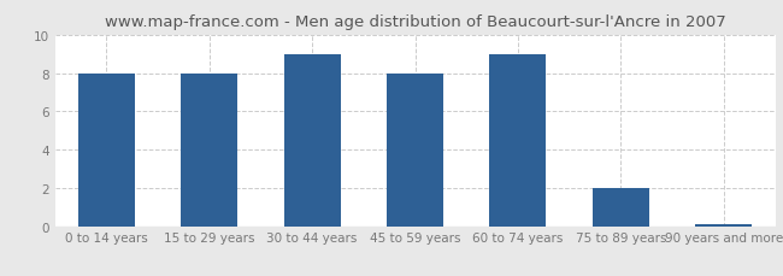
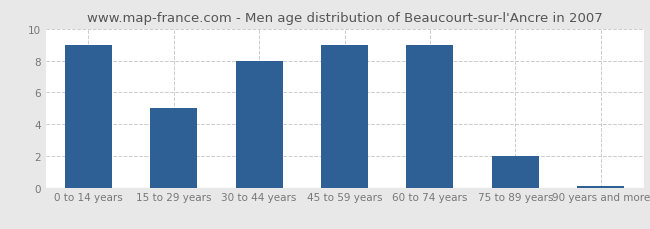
0 to 14 years: 8.0 -> 9.0
15 to 29 years: 8.0 -> 5.0
30 to 44 years: 9.0 -> 8.0
45 to 59 years: 8.0 -> 9.0
